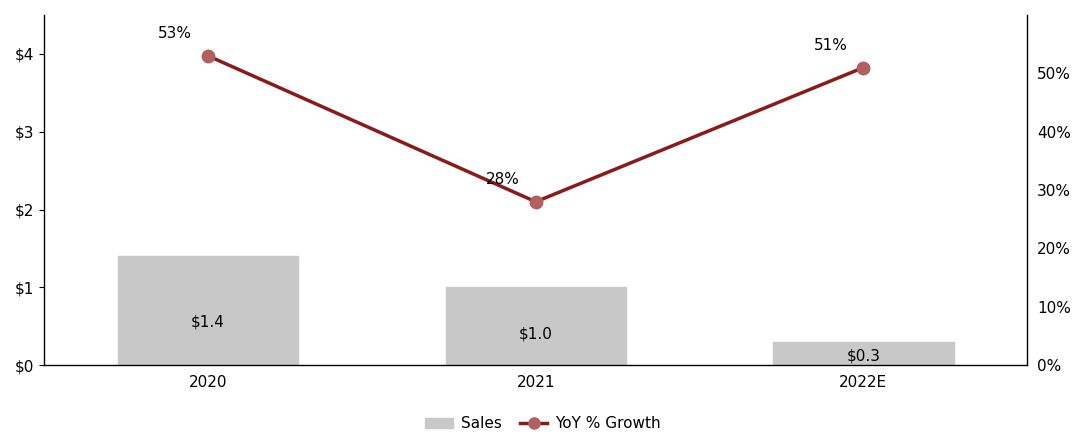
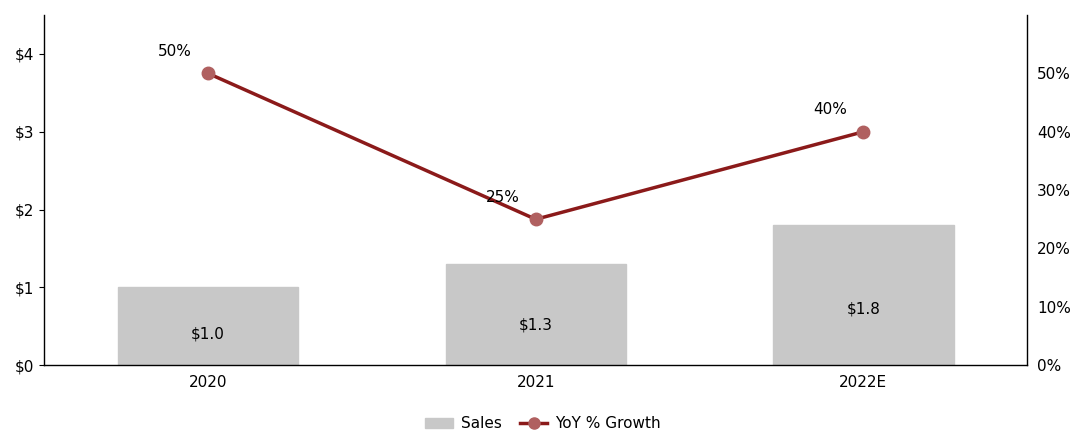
Sales/2020: $1.4 -> $1.0
YoY % Growth/2020: 53% -> 50%
Sales/2021: $1.0 -> $1.3
YoY % Growth/2021: 28% -> 25%
Sales/2022E: $0.3 -> $1.8
YoY % Growth/2022E: 51% -> 40%
